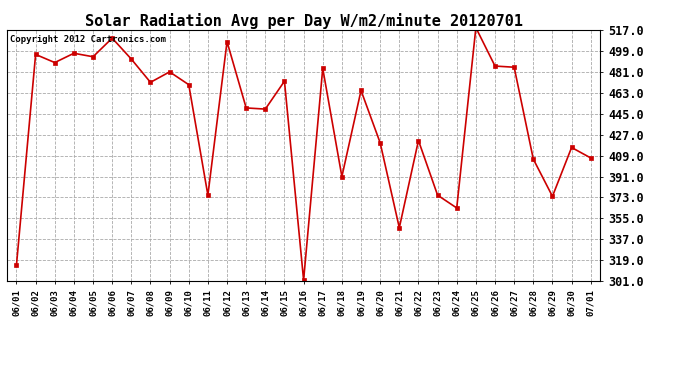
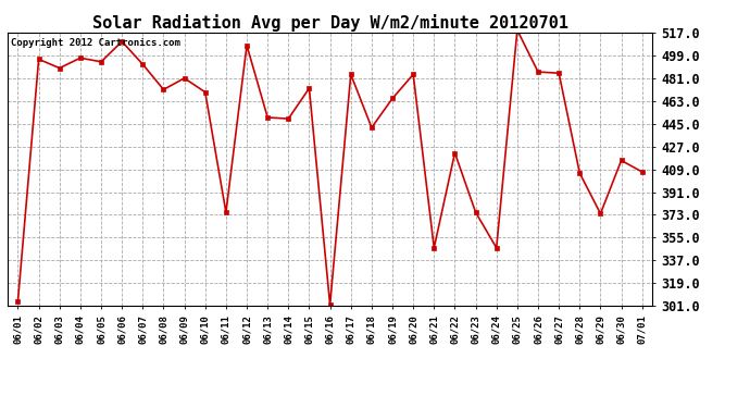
06/01: 315 -> 305
06/18: 391 -> 442
06/20: 420 -> 484
06/24: 364 -> 347
